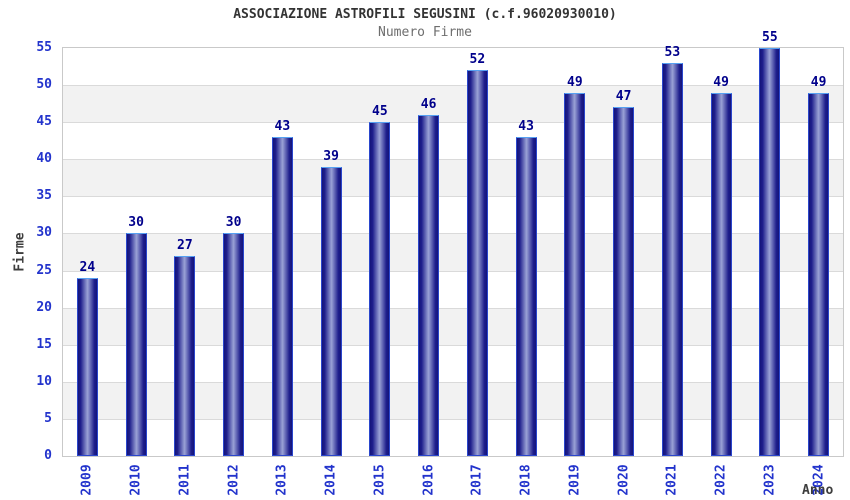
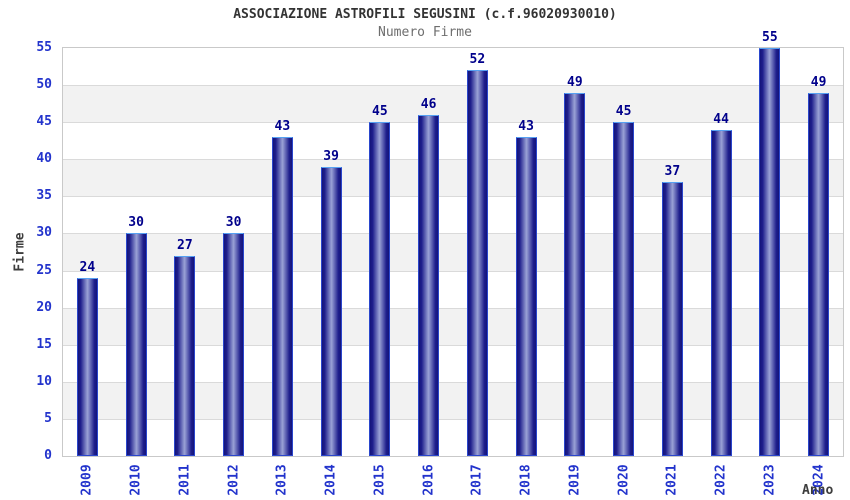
2020: 47 -> 45
2021: 53 -> 37
2022: 49 -> 44
